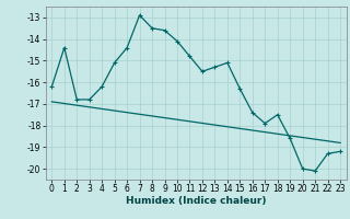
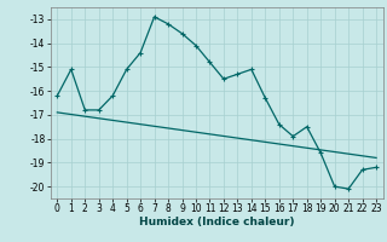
1: -14.4 -> -15.1
8: -13.5 -> -13.2
